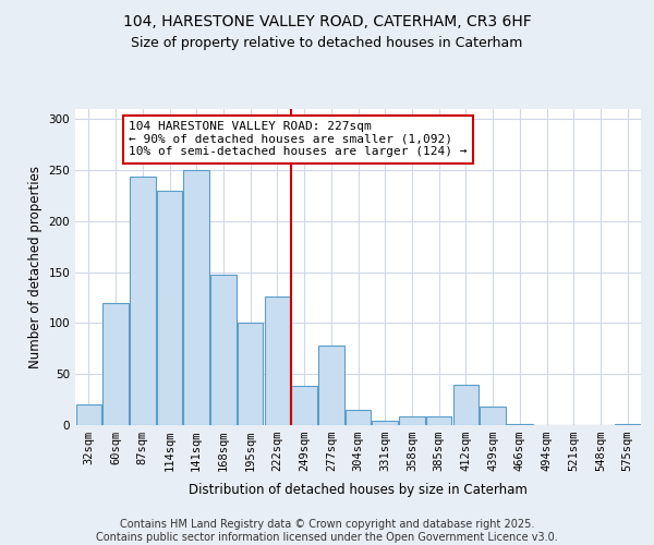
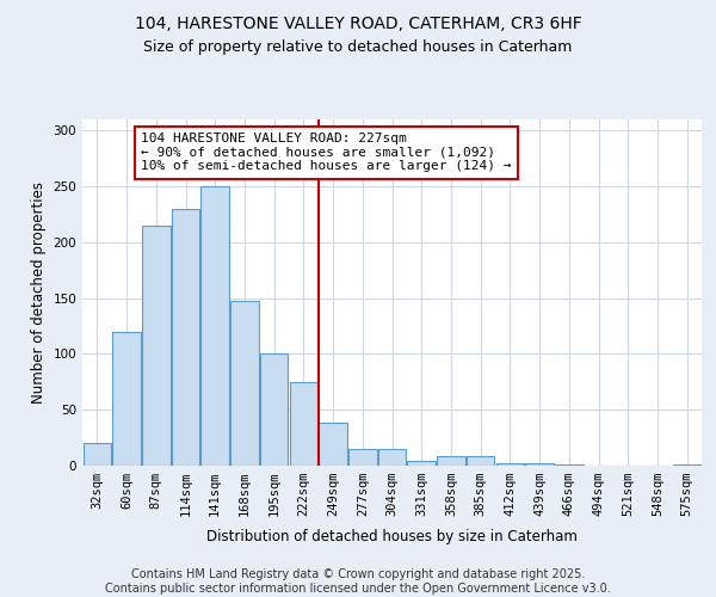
87sqm: 244 -> 215
222sqm: 126 -> 75
277sqm: 78 -> 15
412sqm: 40 -> 2
439sqm: 18 -> 2
